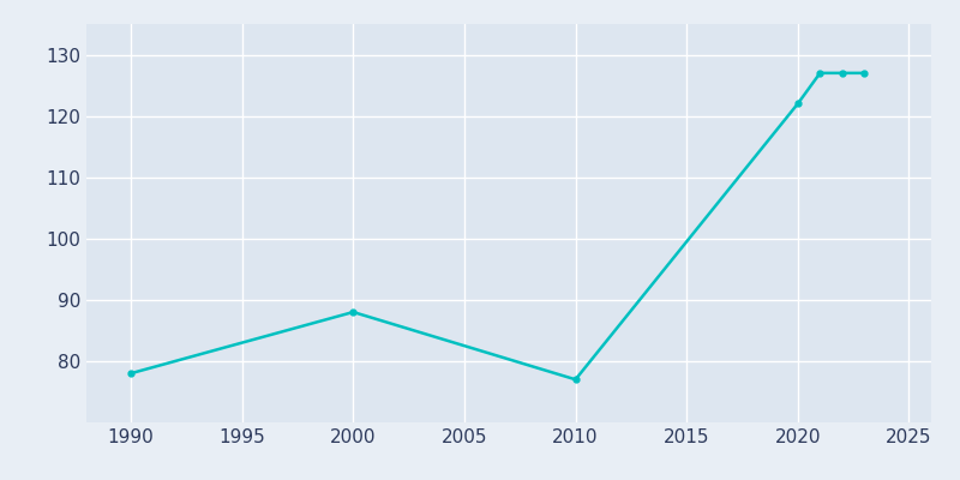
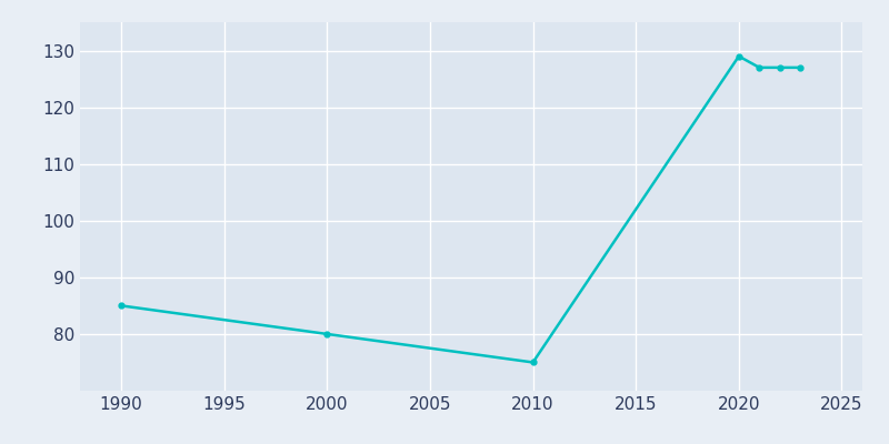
1990: 78 -> 85
2000: 88 -> 80
2010: 77 -> 75
2020: 122 -> 129
